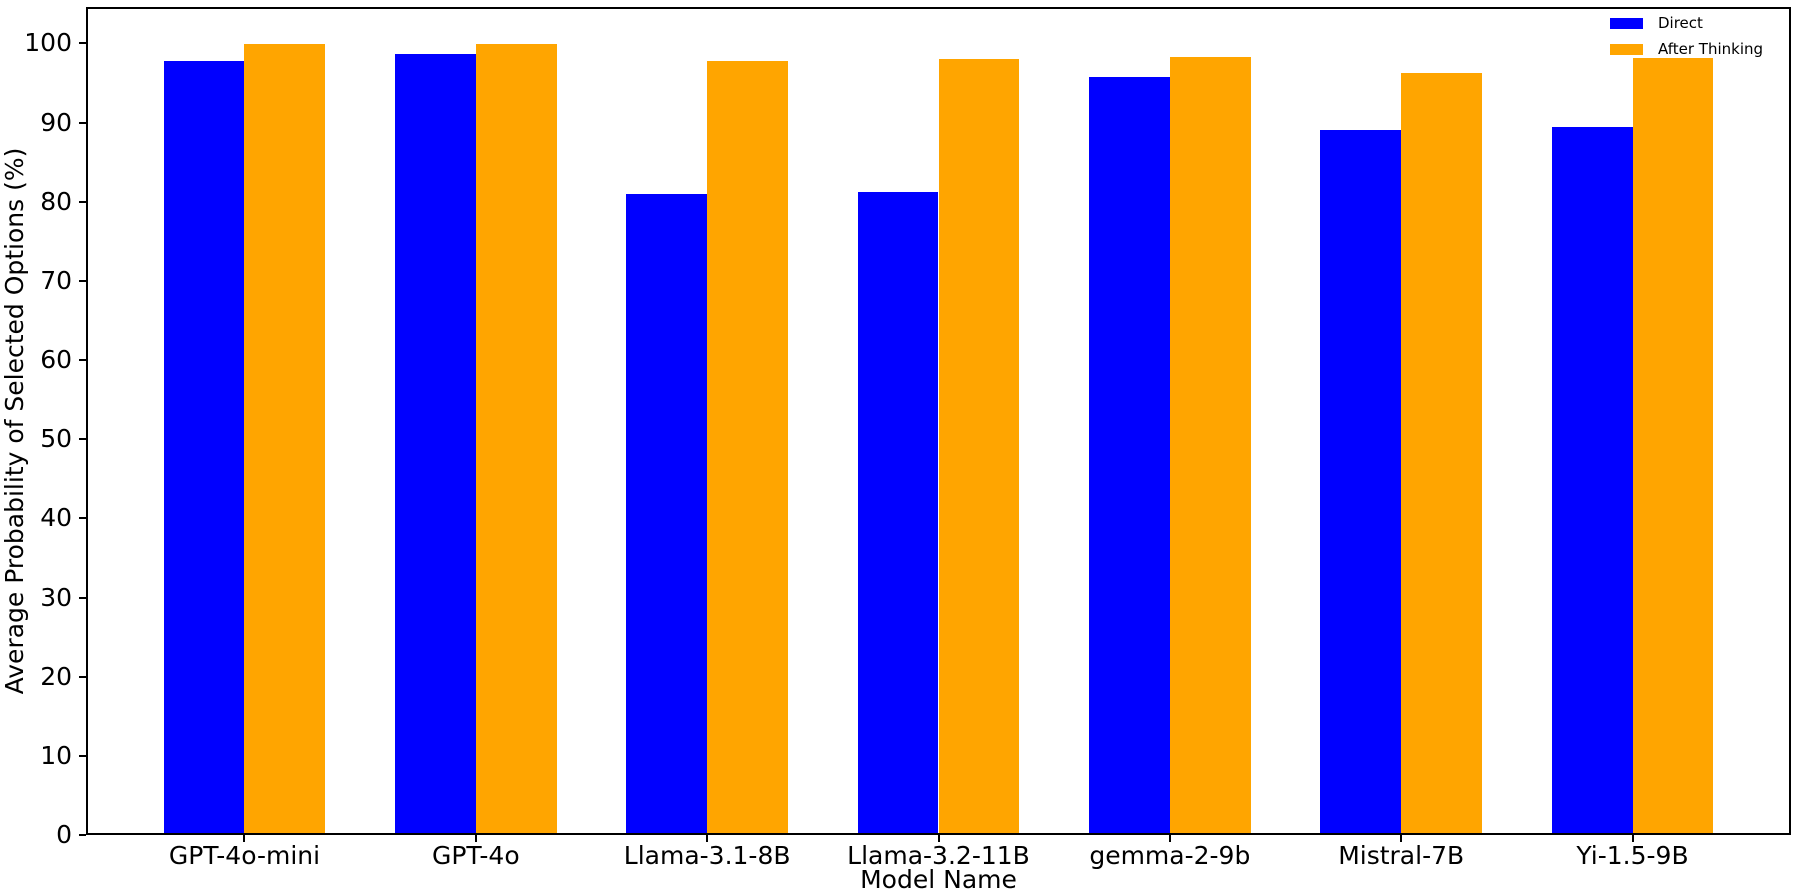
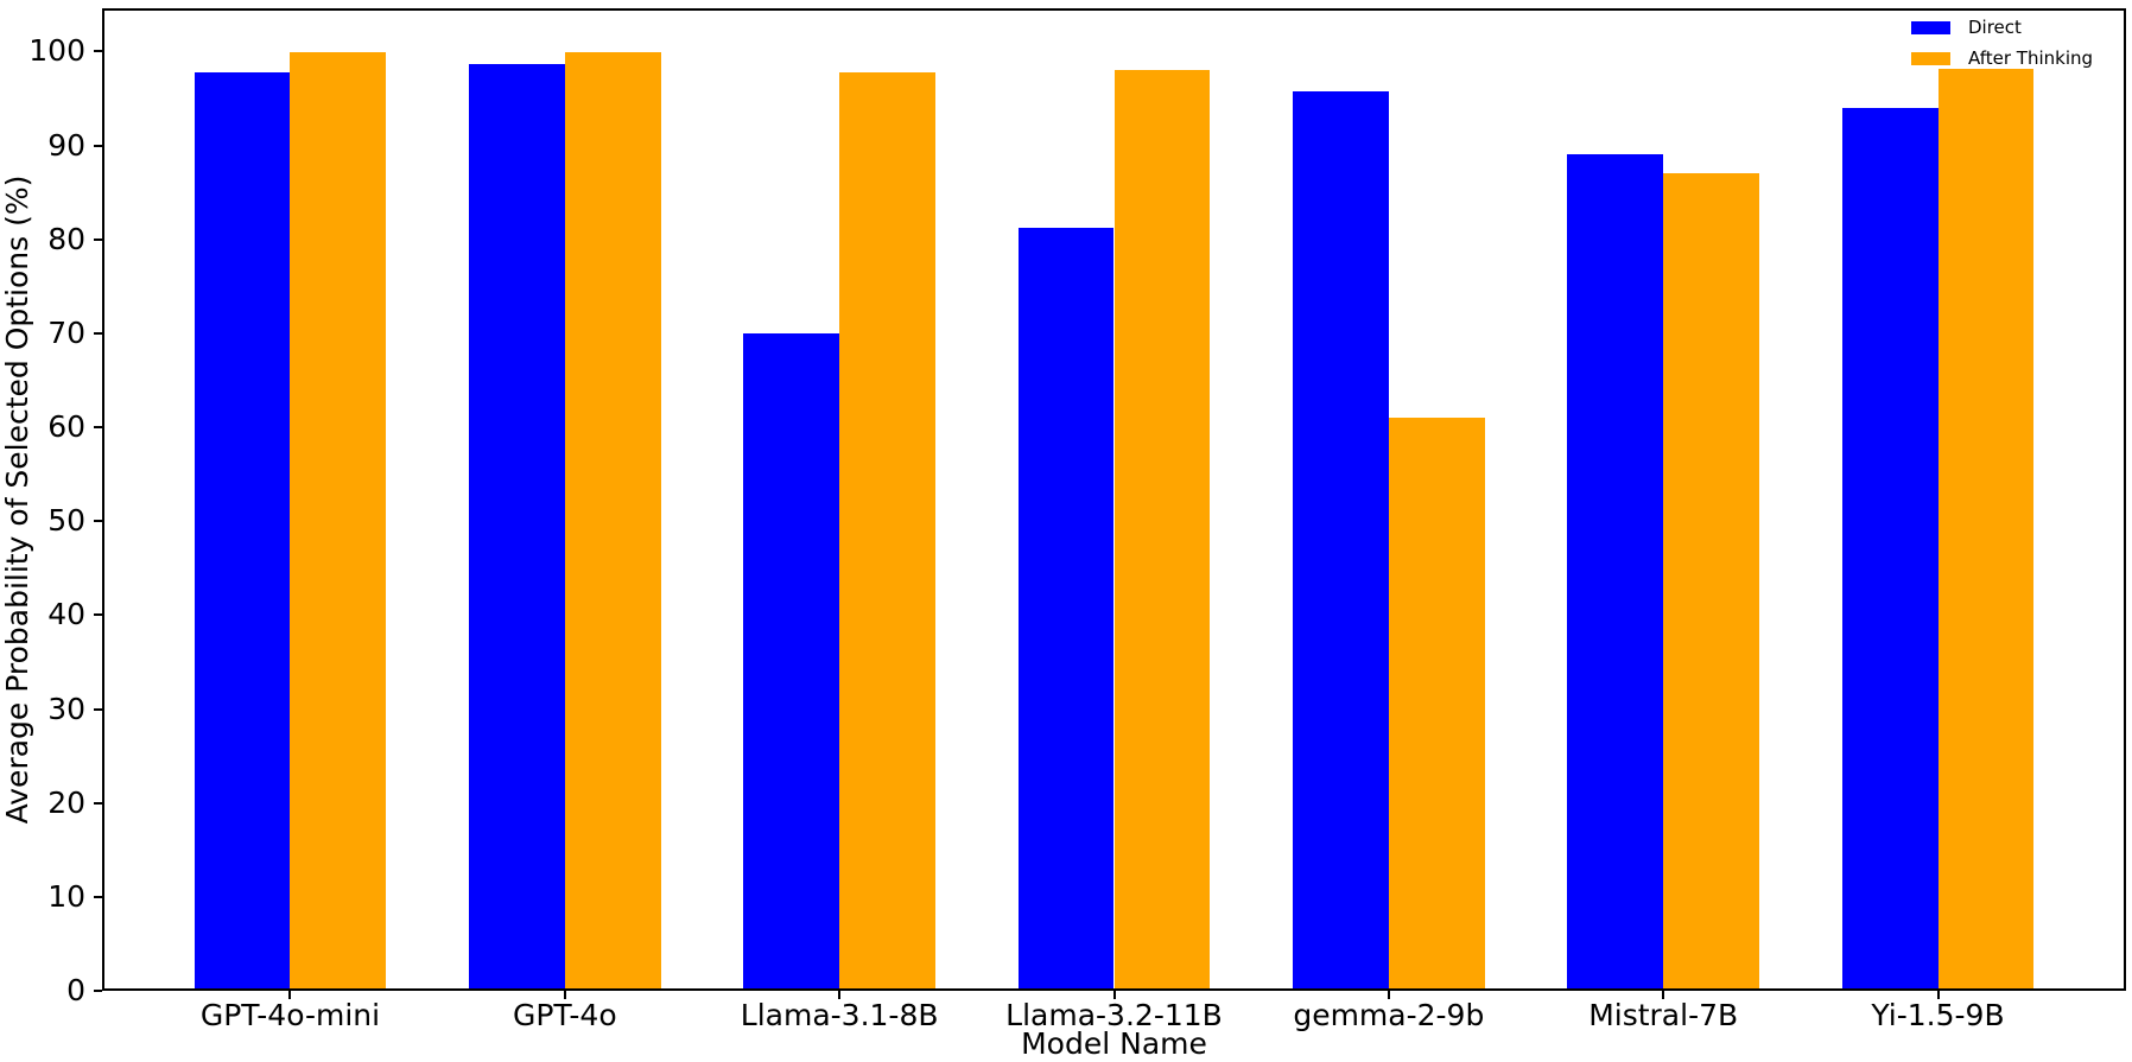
Direct/Llama-3.1-8B: 81 -> 70
After Thinking/gemma-2-9b: 98 -> 61
After Thinking/Mistral-7B: 96 -> 87
Direct/Yi-1.5-9B: 90 -> 94
